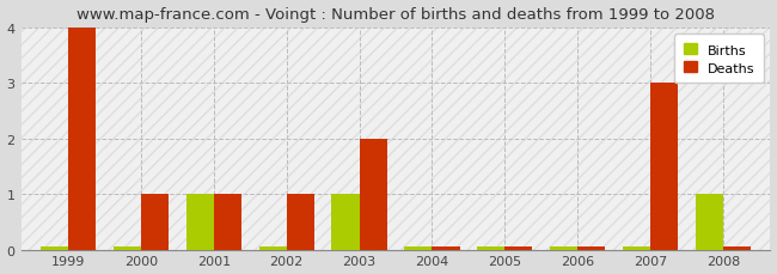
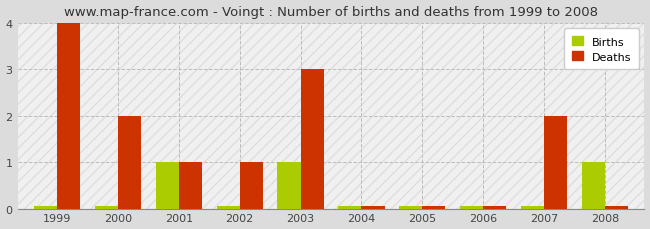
Deaths/2000: 1 -> 2
Deaths/2003: 2 -> 3
Deaths/2007: 3 -> 2
